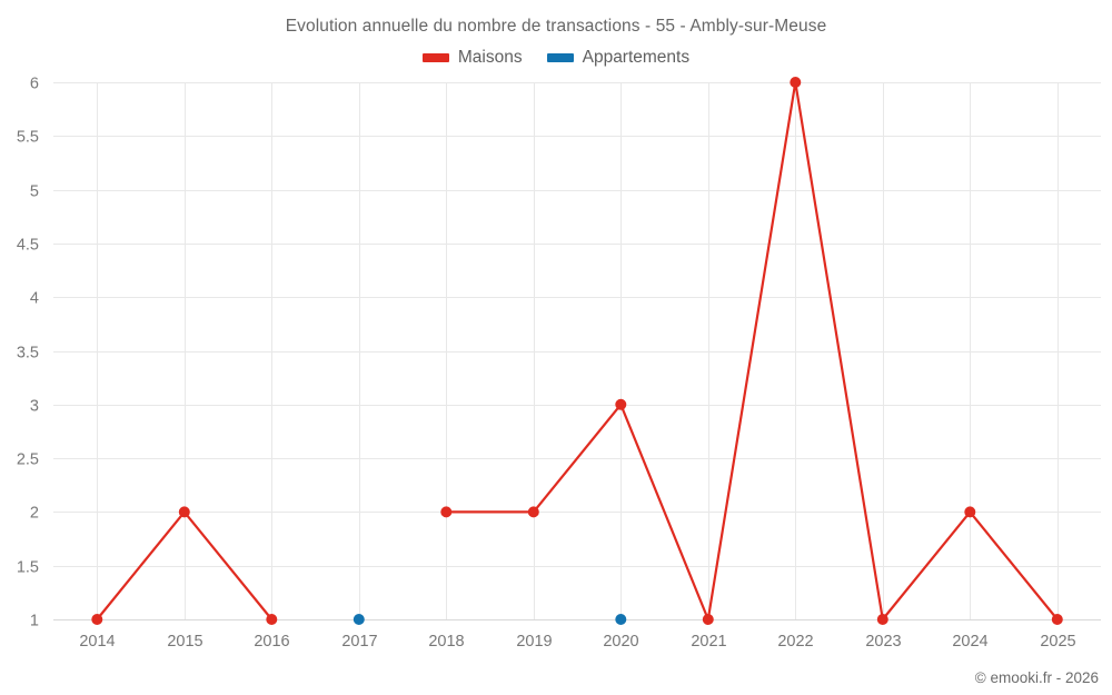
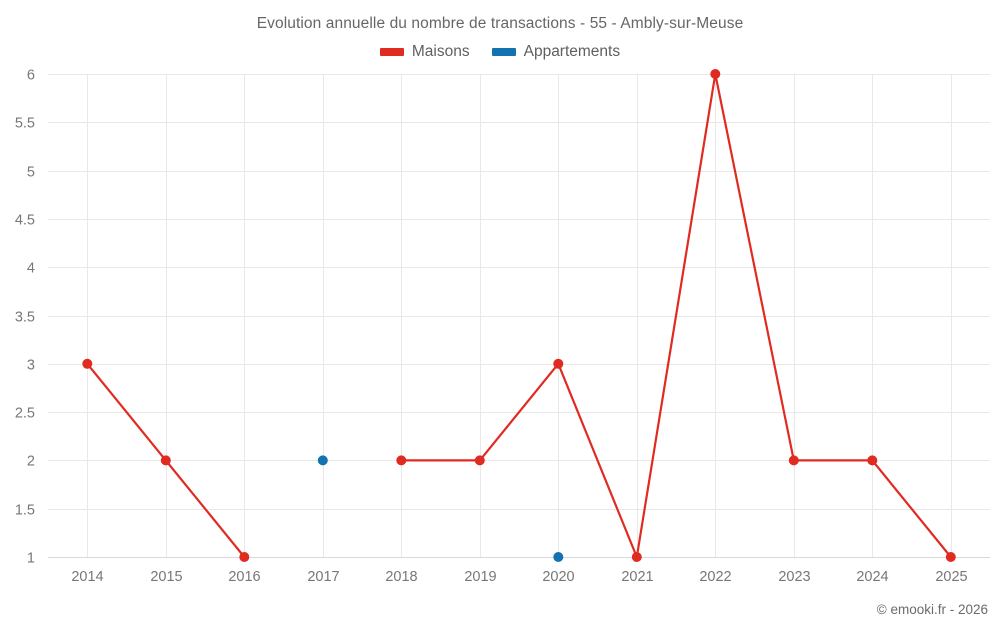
Maisons/2014: 1 -> 3
Appartements/2017: 1 -> 2
Maisons/2023: 1 -> 2
